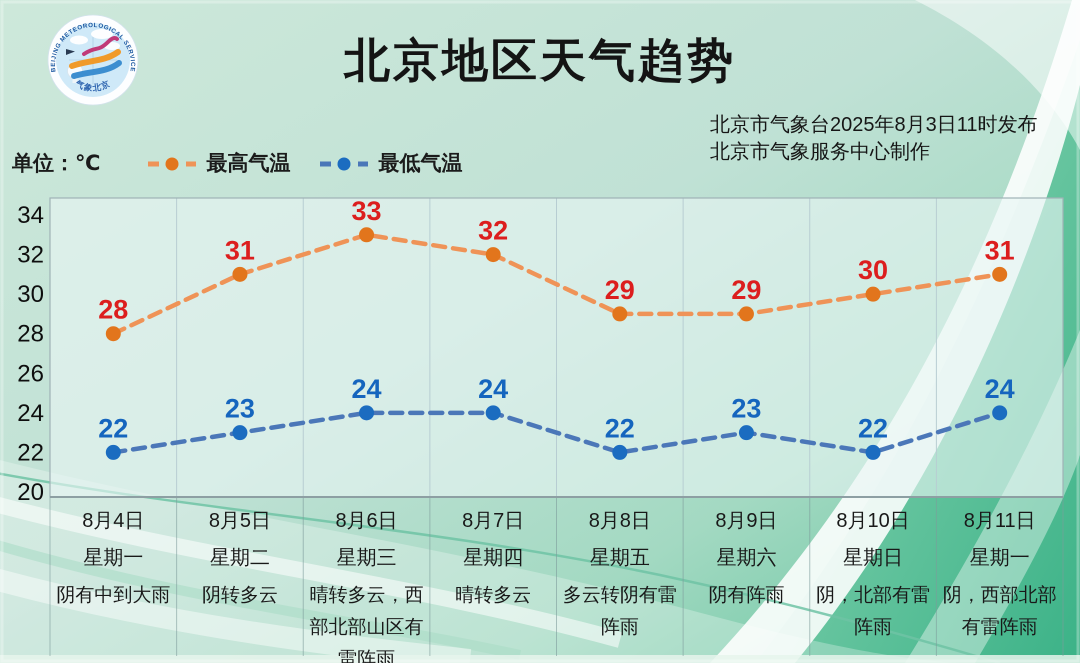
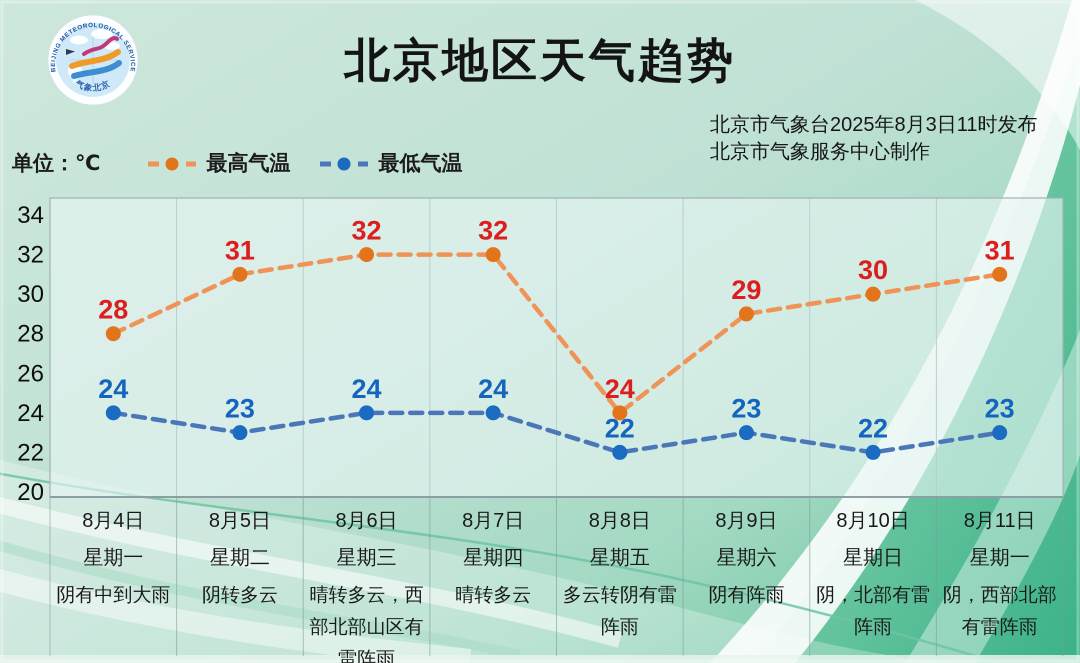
最低气温/8月4日: 22 -> 24
最高气温/8月6日: 33 -> 32
最高气温/8月8日: 29 -> 24
最低气温/8月11日: 24 -> 23
